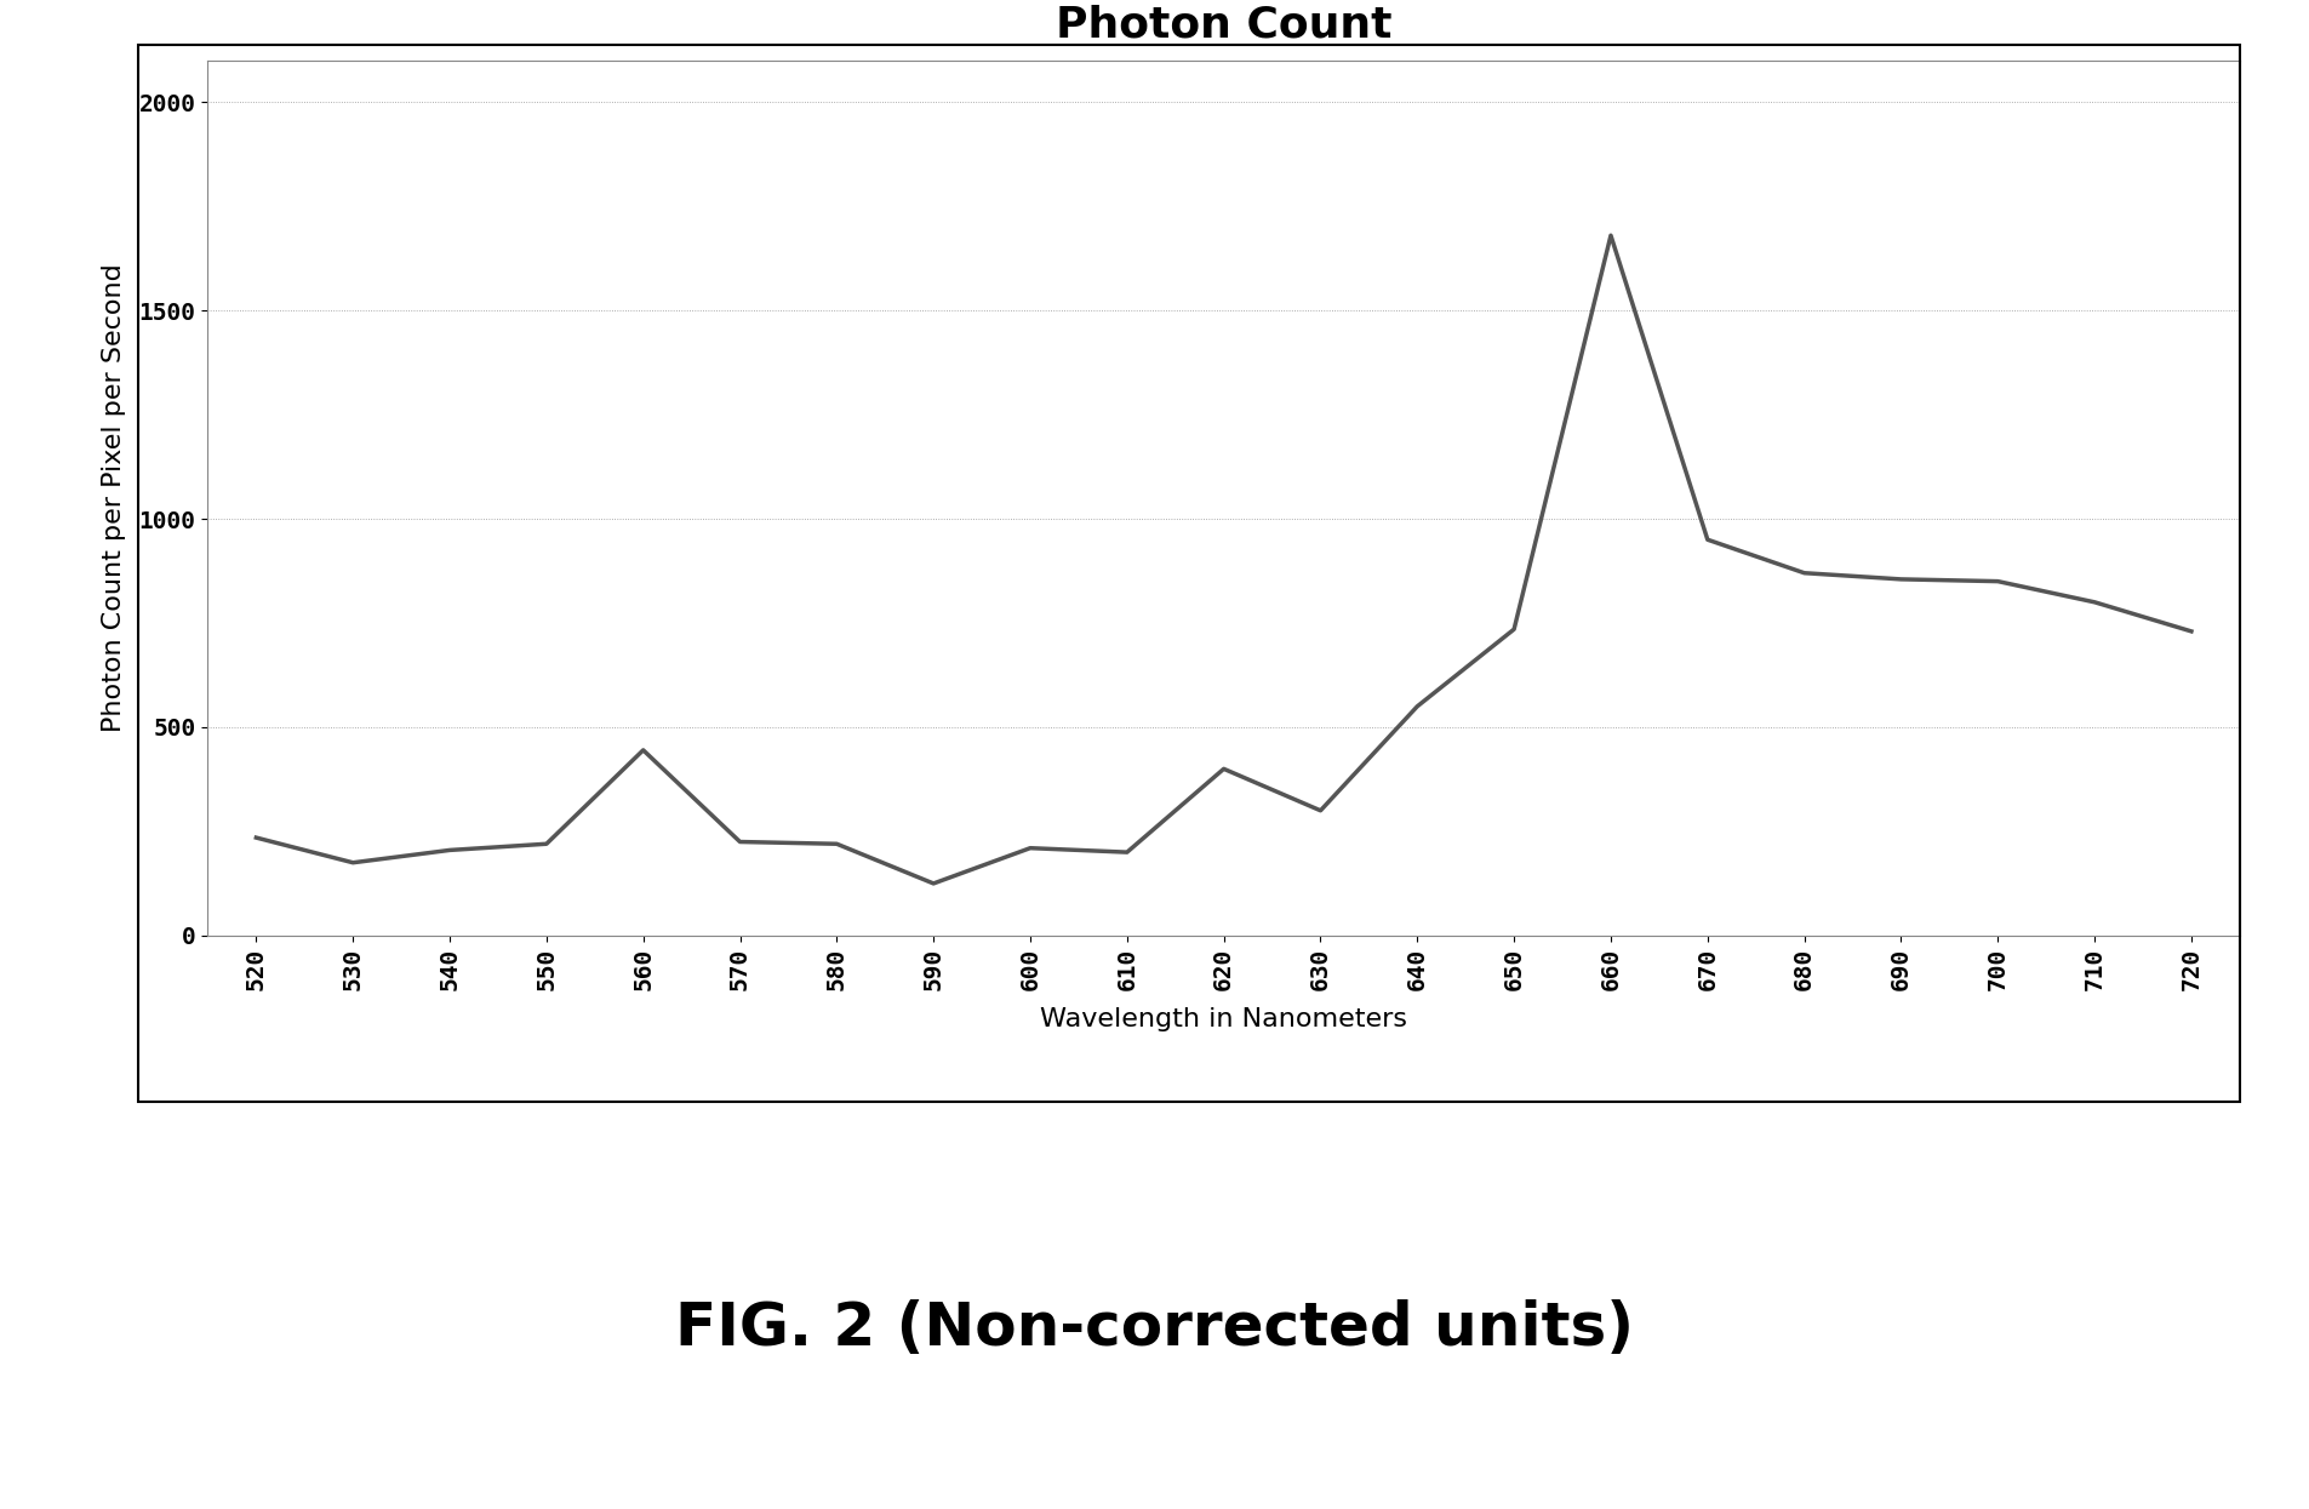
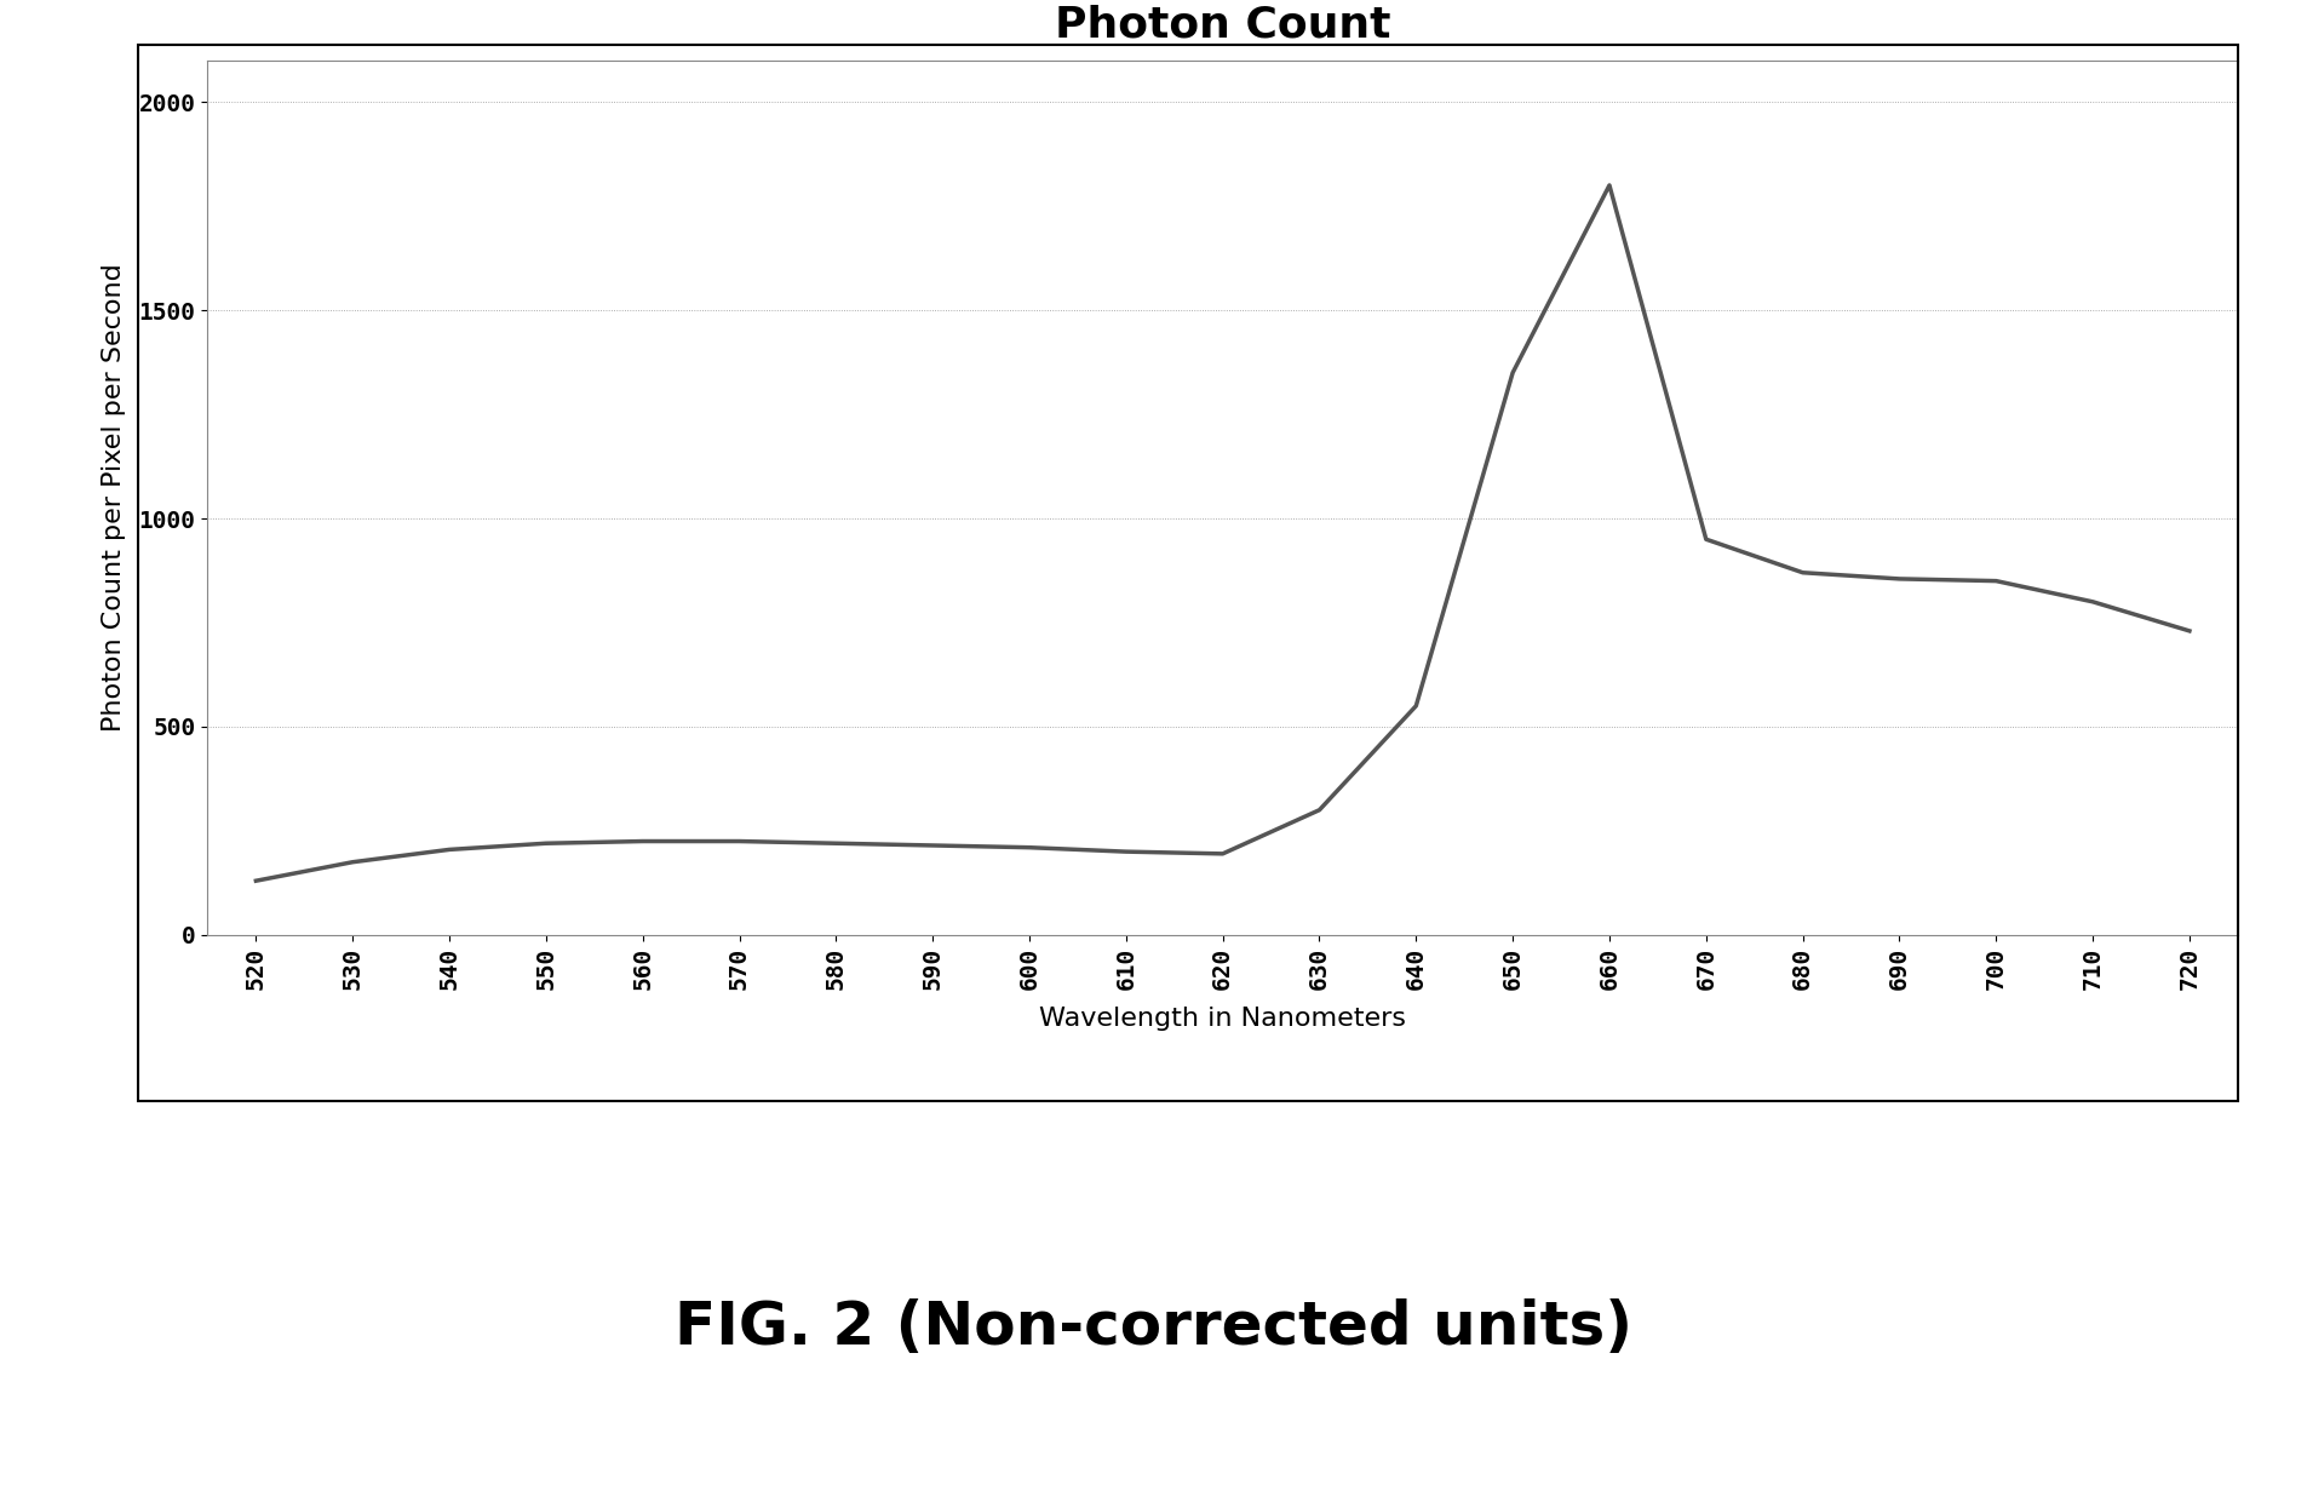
520: 235 -> 130
560: 445 -> 225
590: 125 -> 215
620: 400 -> 195
650: 735 -> 1350
660: 1680 -> 1800
